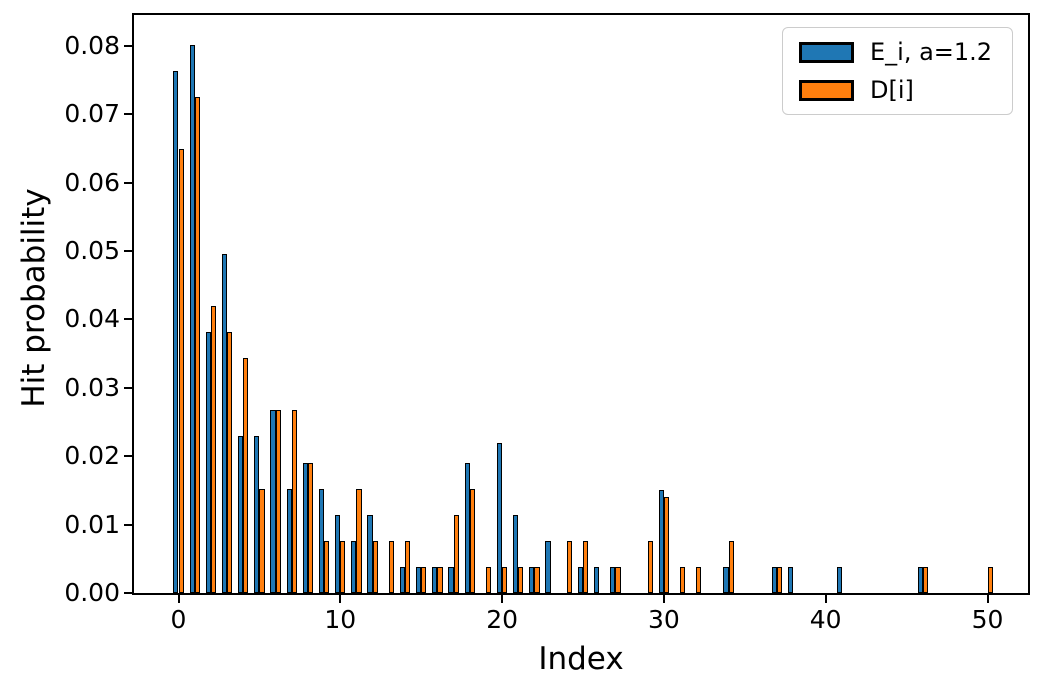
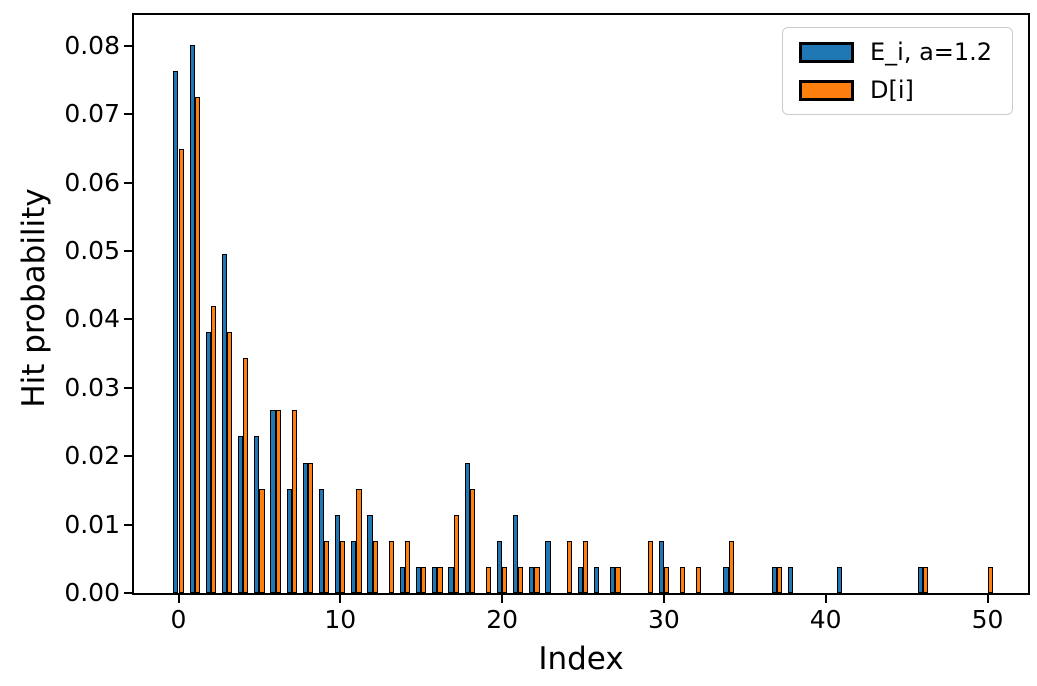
E_i, a=1.2/20: 0.022 -> 0.008
E_i, a=1.2/30: 0.015 -> 0.008
D[i]/30: 0.014 -> 0.004
